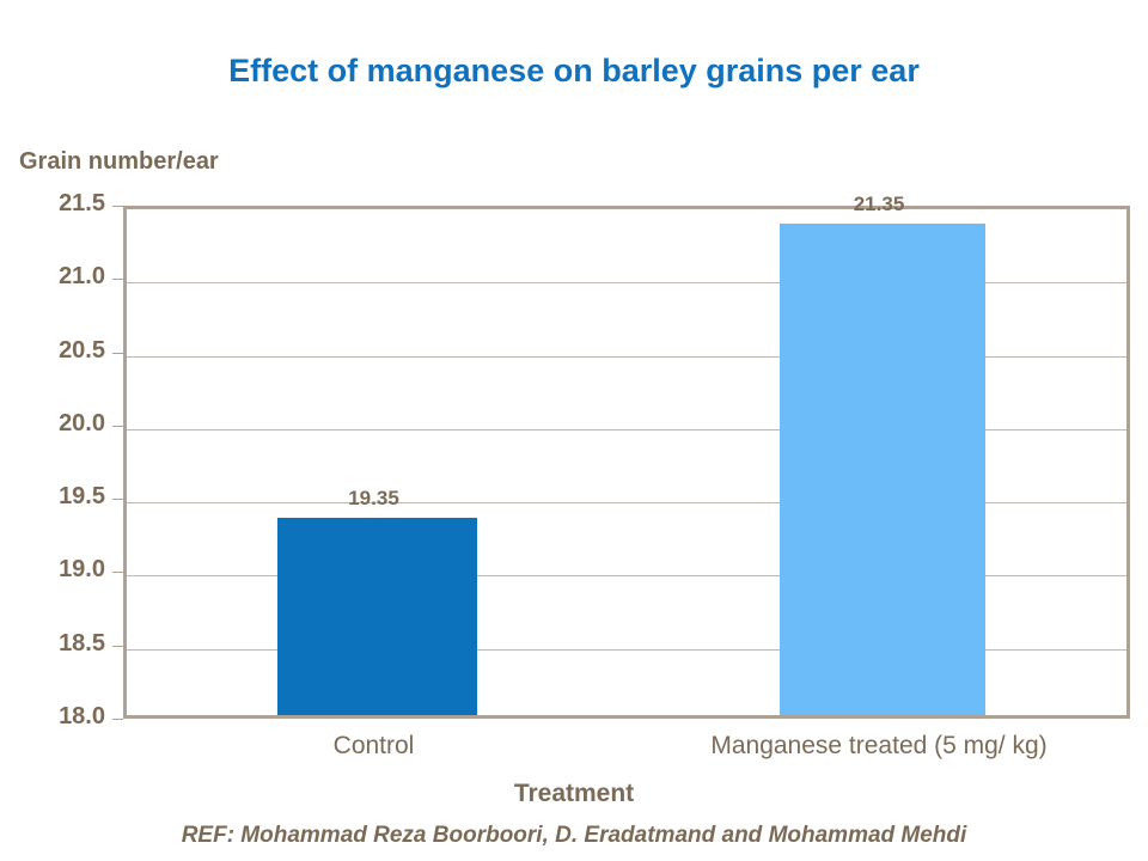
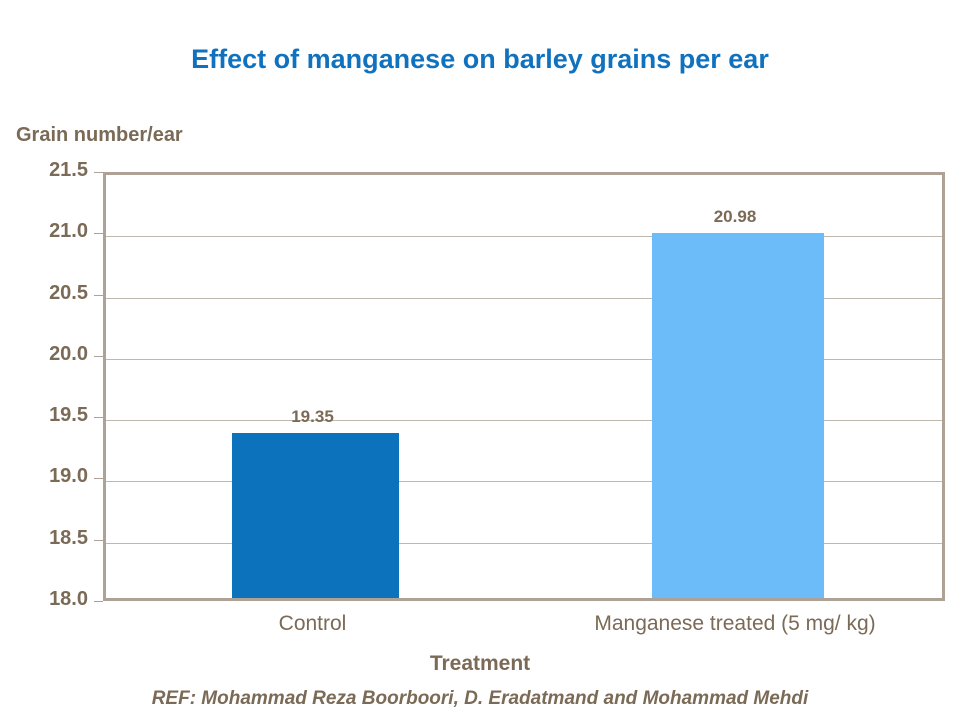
Manganese treated (5 mg/ kg): 21.35 -> 20.98
